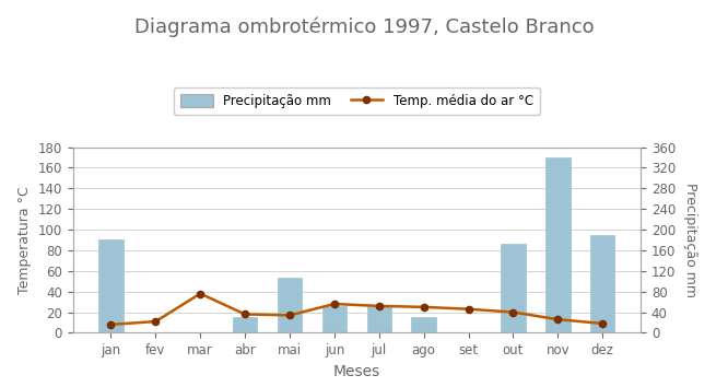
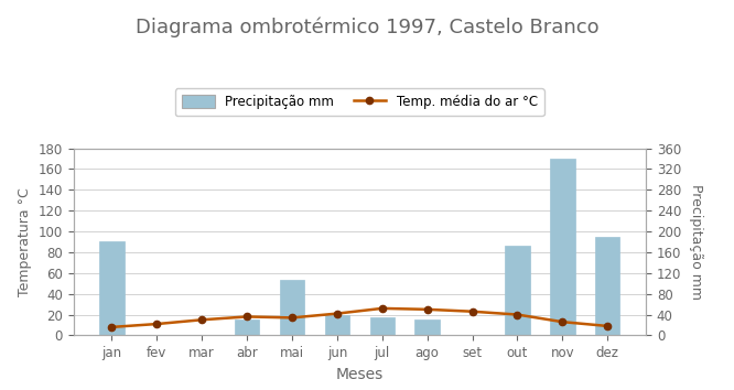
Temp. média do ar °C/mar: 38 -> 15
Precipitação mm/jun: 26 -> 20
Temp. média do ar °C/jun: 28 -> 21
Precipitação mm/jul: 26 -> 17
